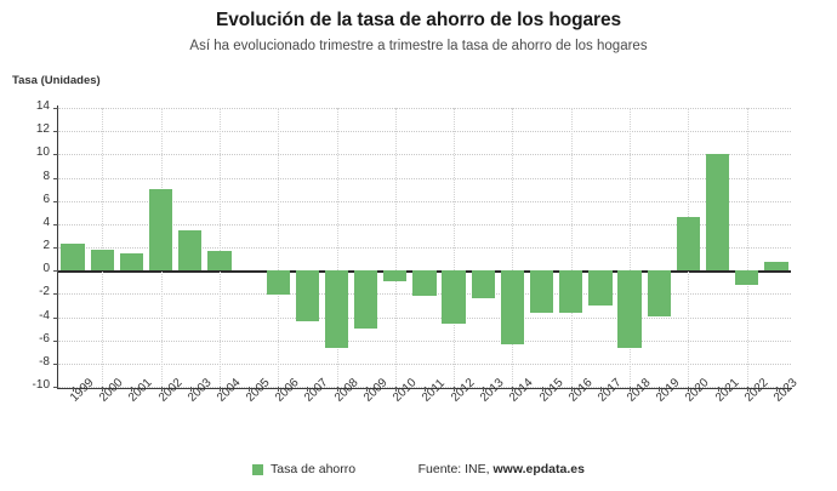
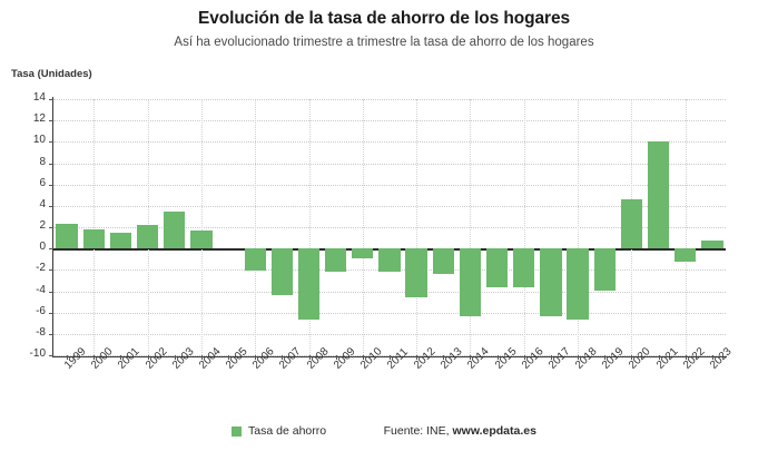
2002: 7 -> 2
2009: -5 -> -2
2017: -3 -> -6
